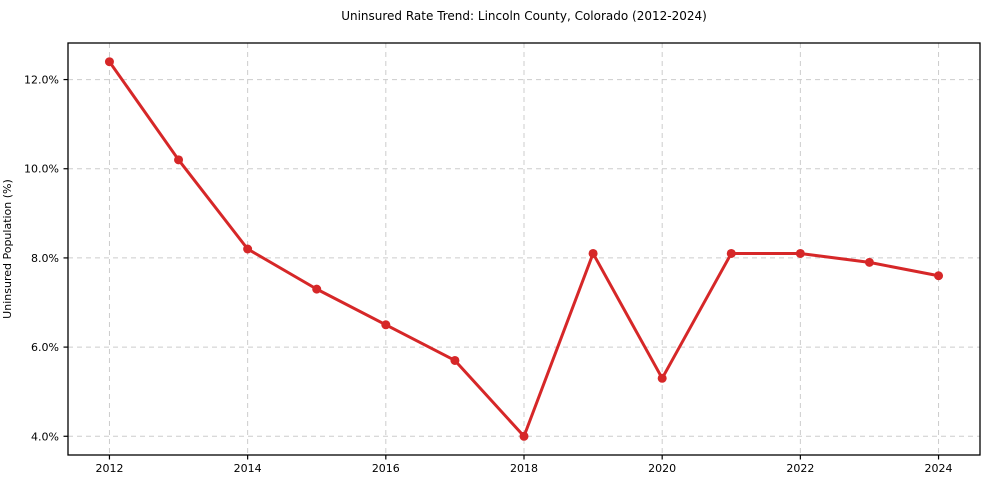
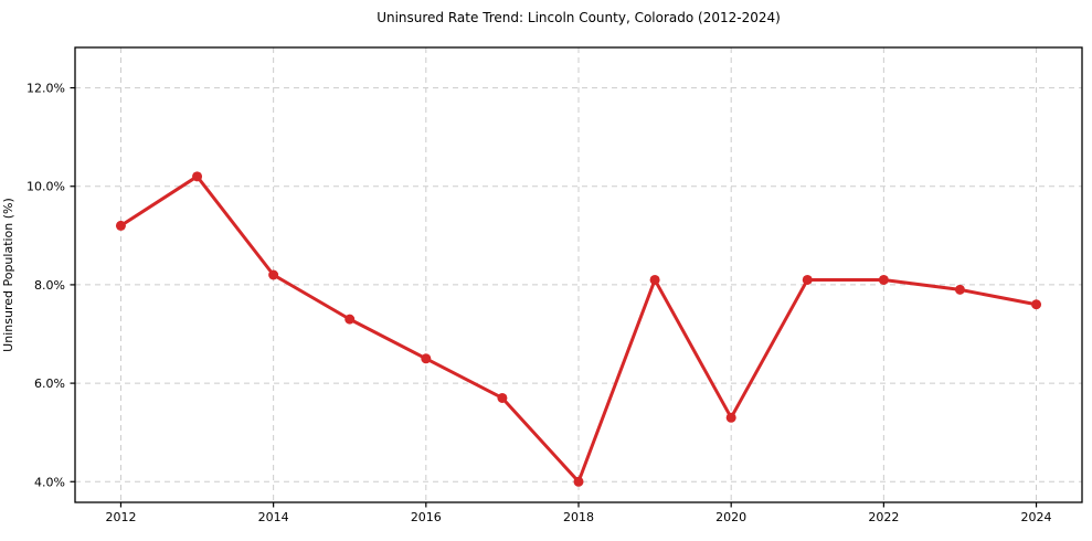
2012: 12.4% -> 9.2%
